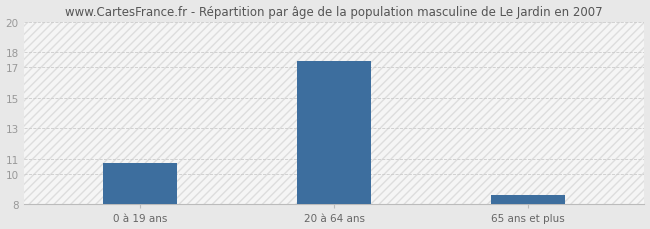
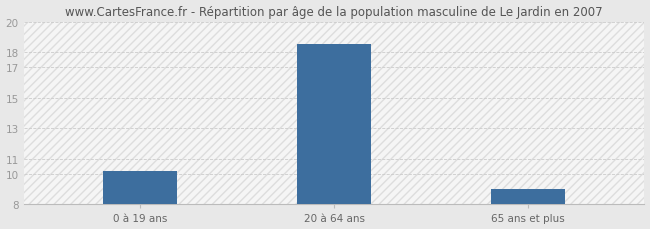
0 à 19 ans: 10.7 -> 10.2
20 à 64 ans: 17.4 -> 18.5
65 ans et plus: 8.6 -> 9.0
